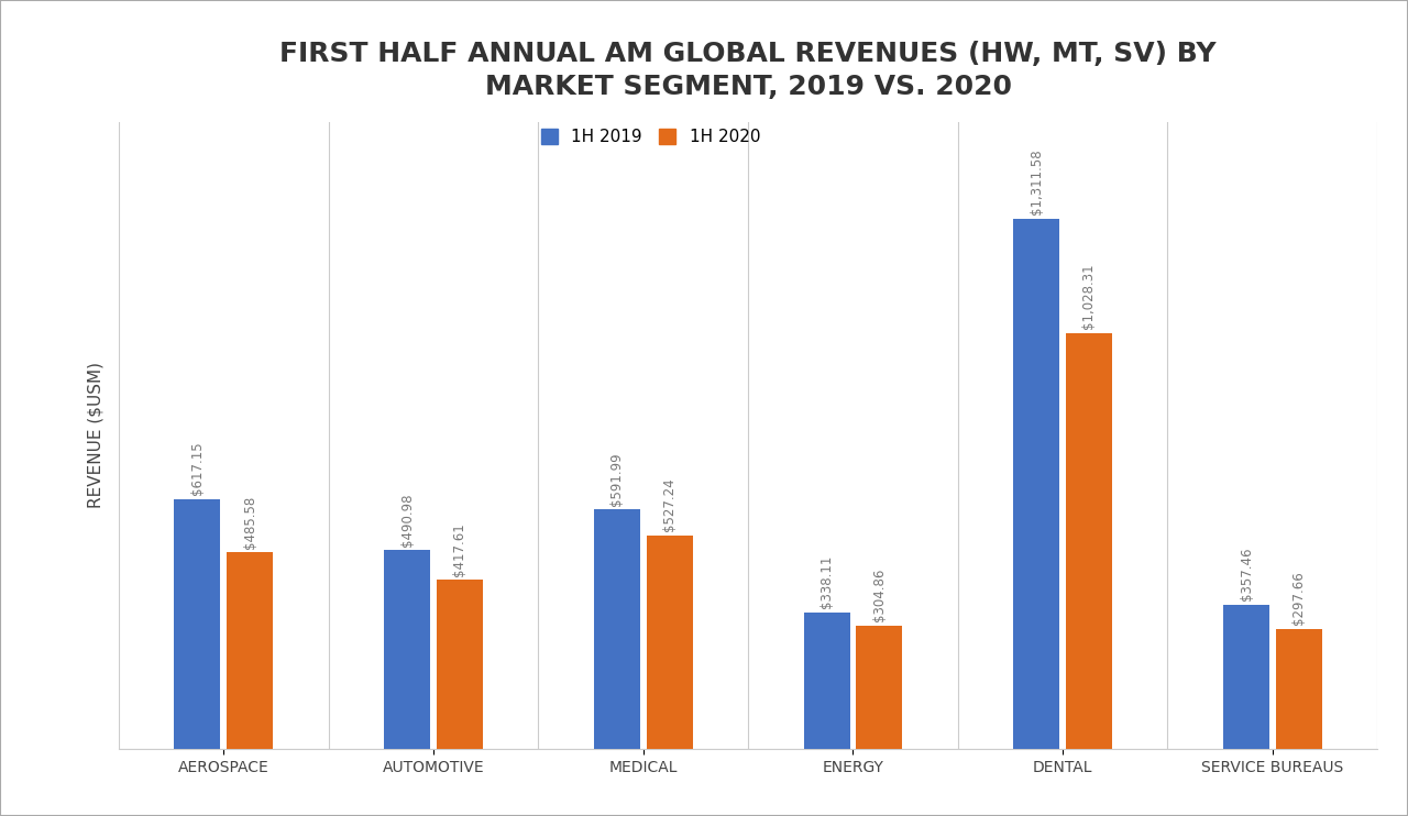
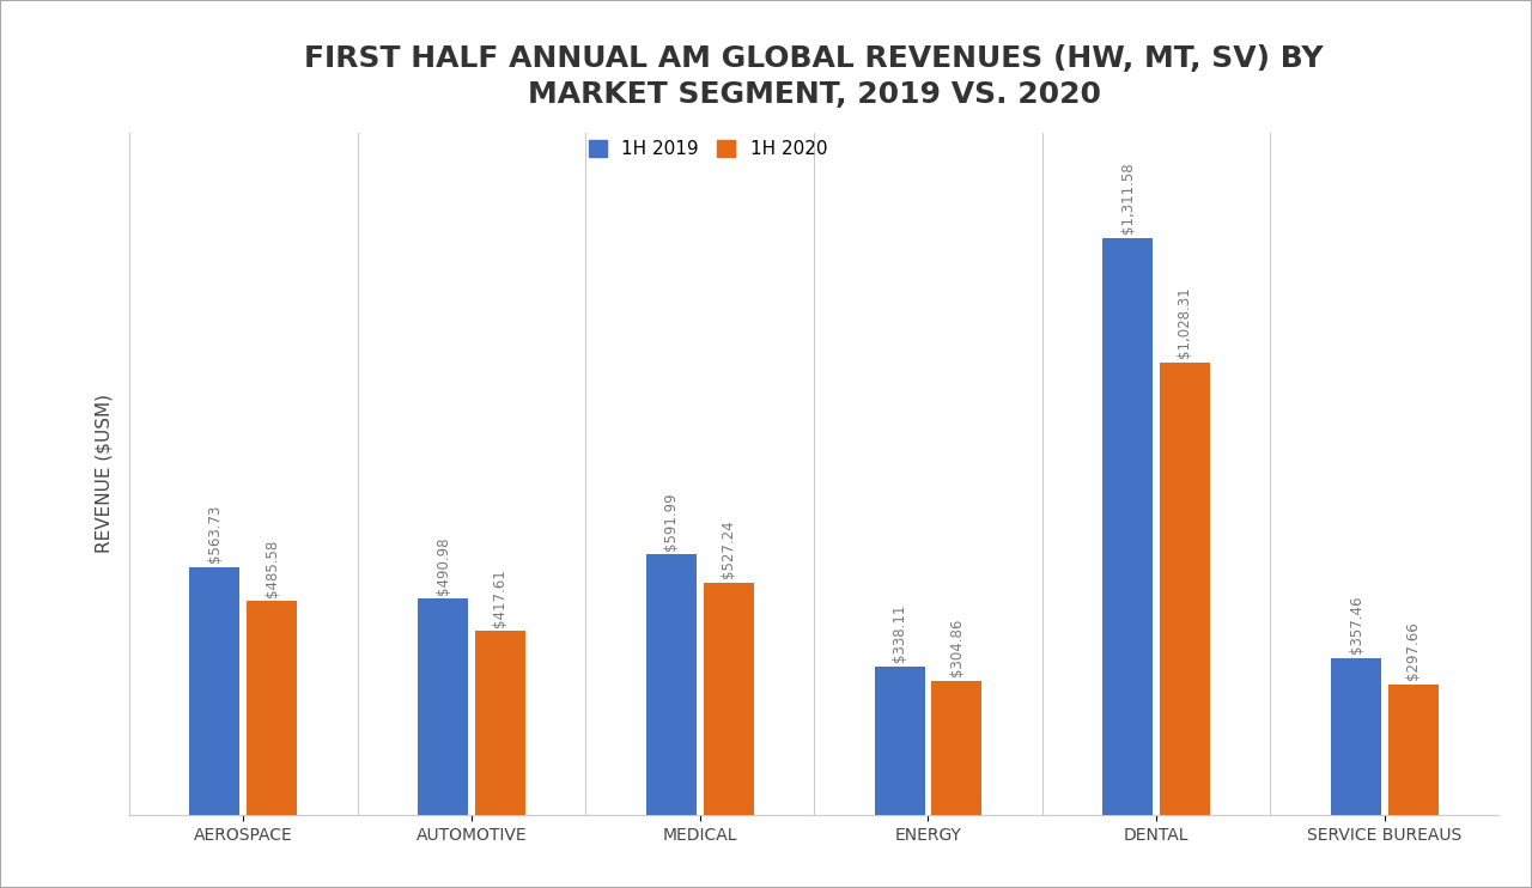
1H 2019/AEROSPACE: $617.15 -> $563.73
